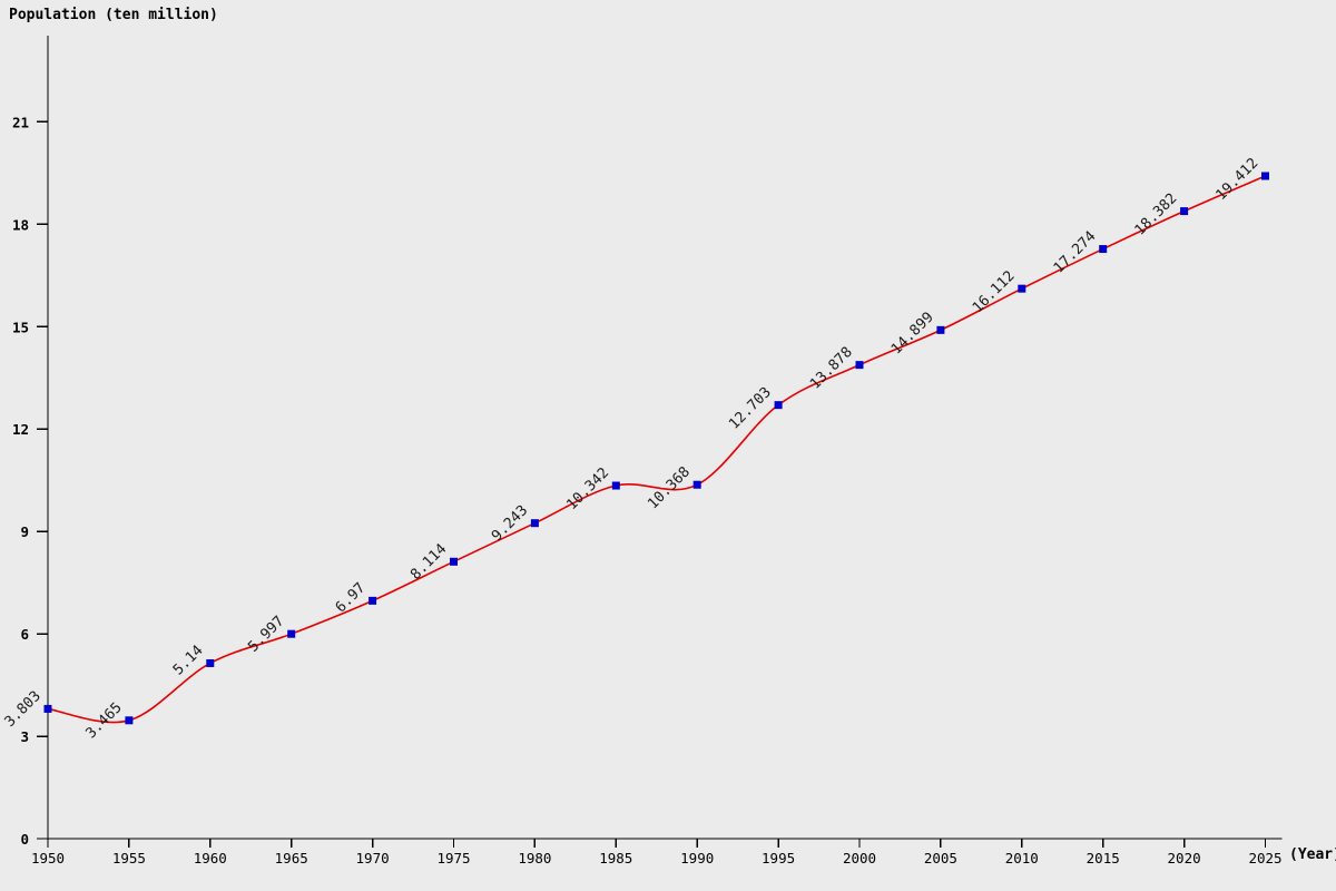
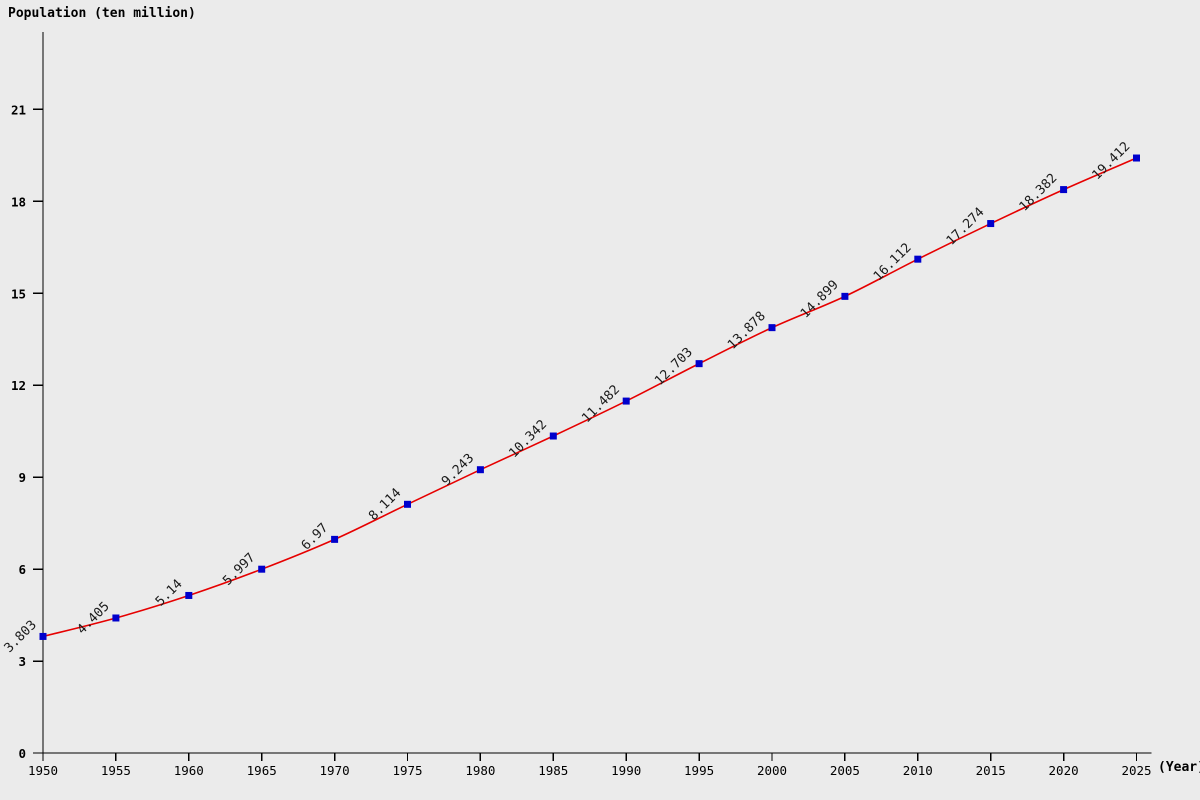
1955: 3.465 -> 4.405
1990: 10.368 -> 11.482
